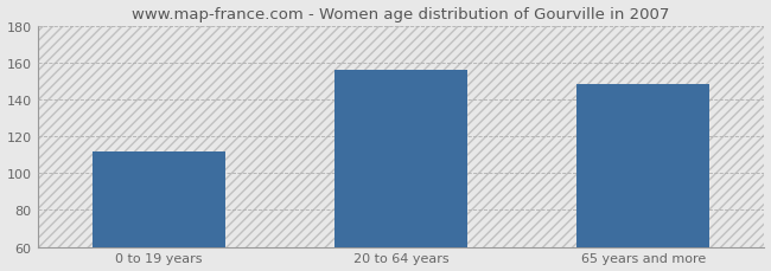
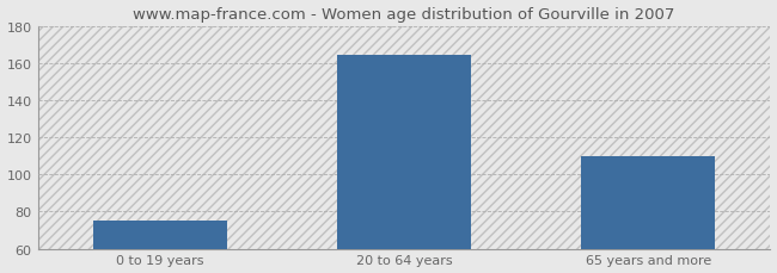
0 to 19 years: 112 -> 75
20 to 64 years: 156 -> 164
65 years and more: 148 -> 110
